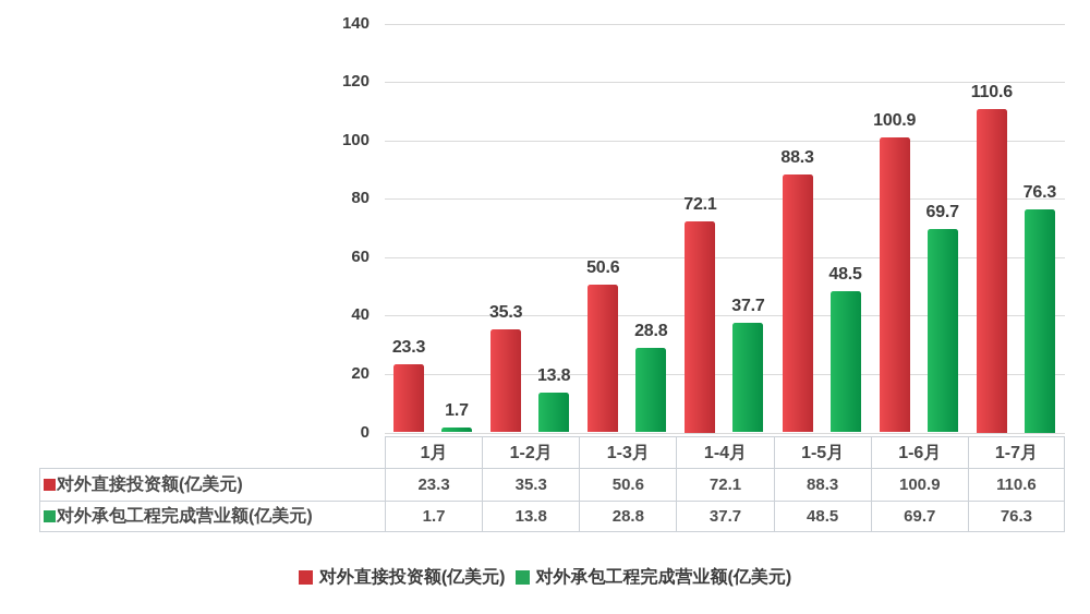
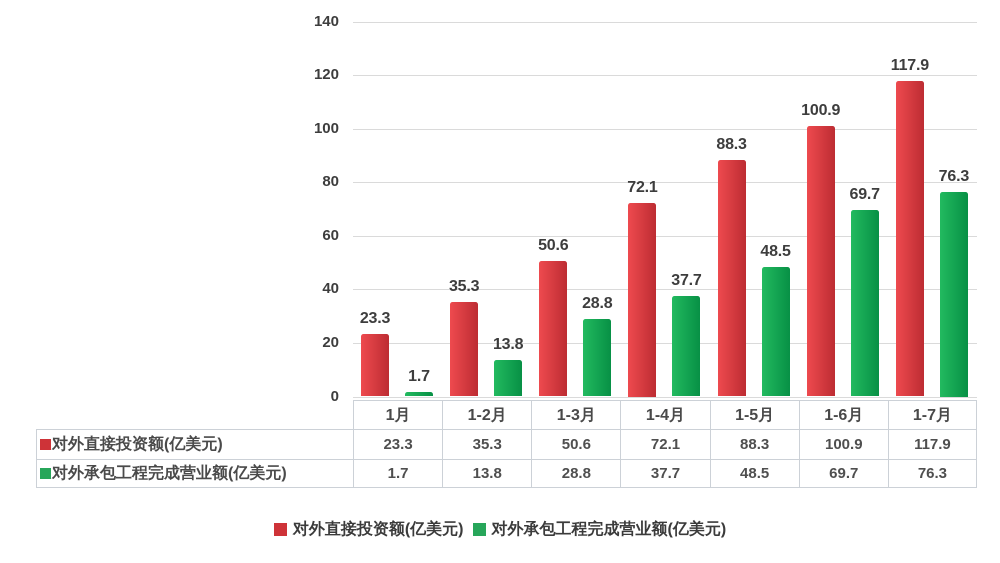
对外直接投资额(亿美元)/1-7月: 110.6 -> 117.9
